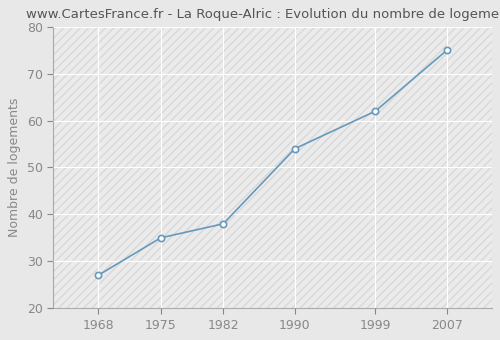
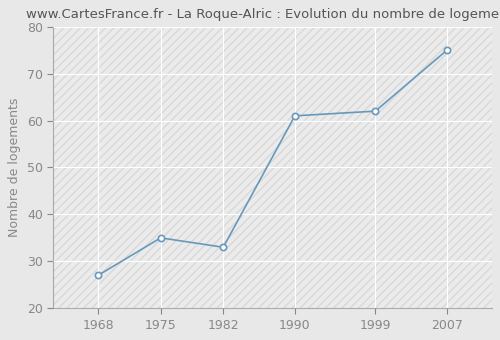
1982: 38 -> 33
1990: 54 -> 61
